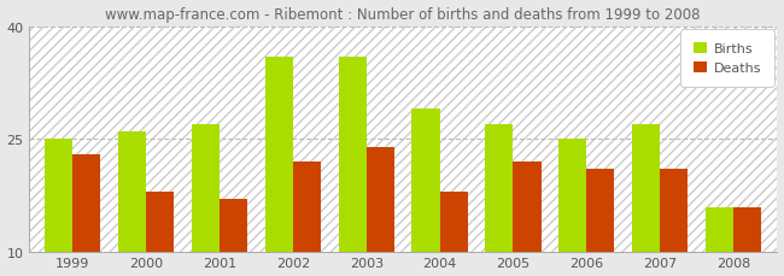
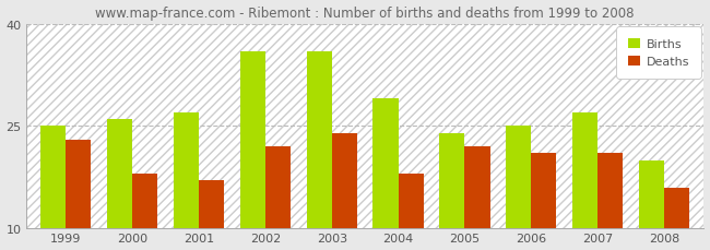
Births/2005: 27 -> 24
Births/2008: 16 -> 20
